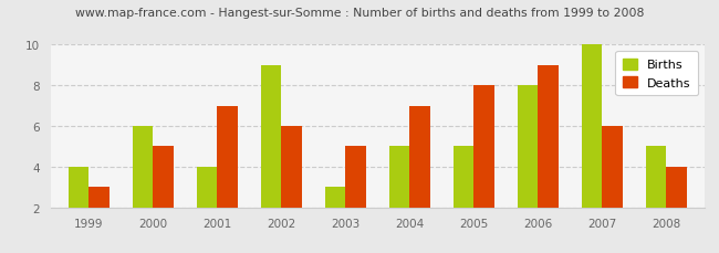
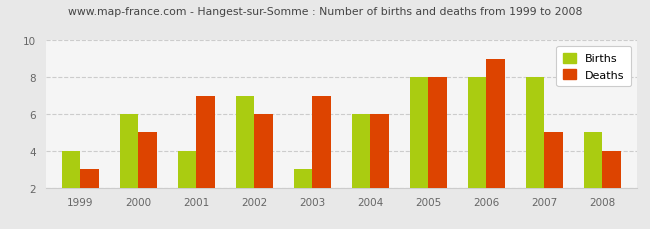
Births/2002: 9 -> 7
Deaths/2003: 5 -> 7
Births/2004: 5 -> 6
Deaths/2004: 7 -> 6
Births/2005: 5 -> 8
Births/2007: 10 -> 8
Deaths/2007: 6 -> 5
